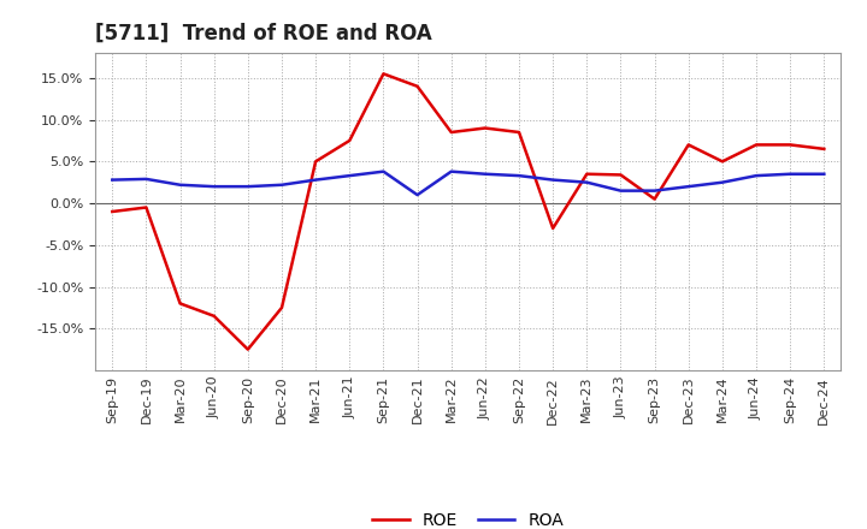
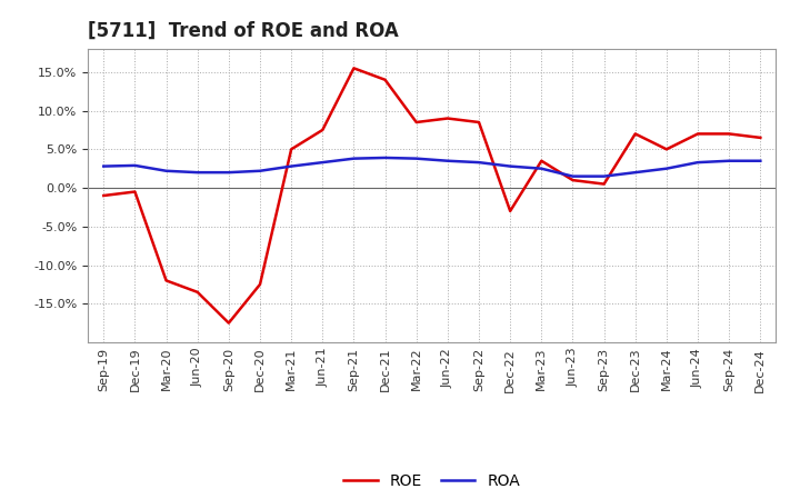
ROA/Dec-21: 1.0% -> 3.9%
ROE/Jun-23: 3.4% -> 1.0%
